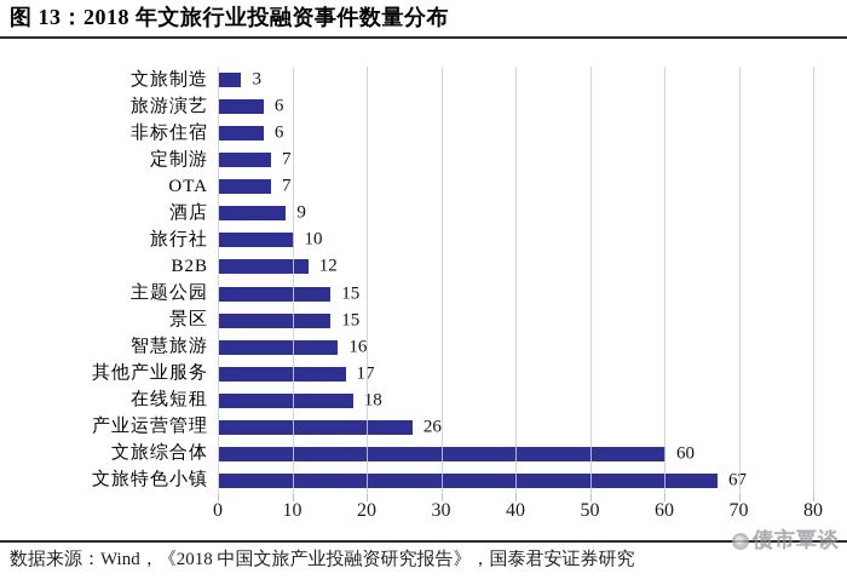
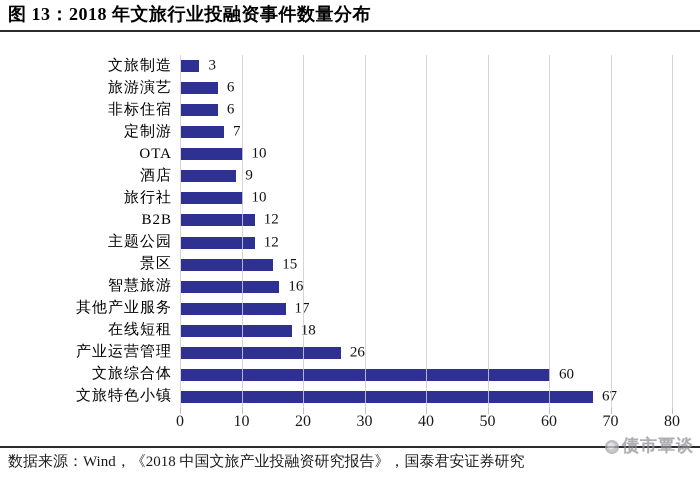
OTA: 7 -> 10
主题公园: 15 -> 12
